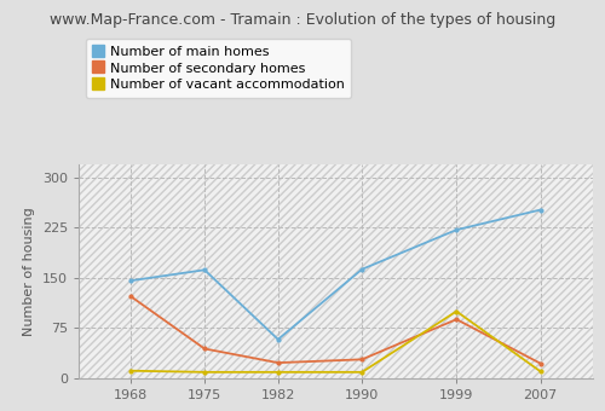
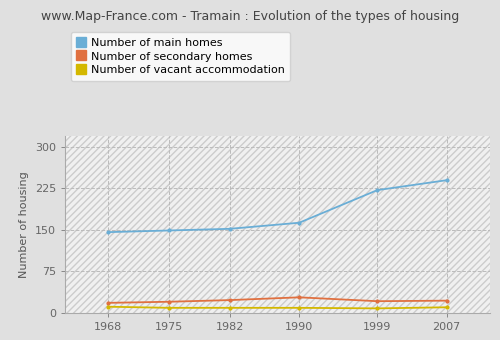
Number of secondary homes/1968: 122 -> 18
Number of main homes/1975: 162 -> 149
Number of secondary homes/1975: 44 -> 20
Number of main homes/1982: 58 -> 152
Number of secondary homes/1999: 88 -> 21
Number of vacant accommodation/1999: 100 -> 8
Number of main homes/2007: 252 -> 240
